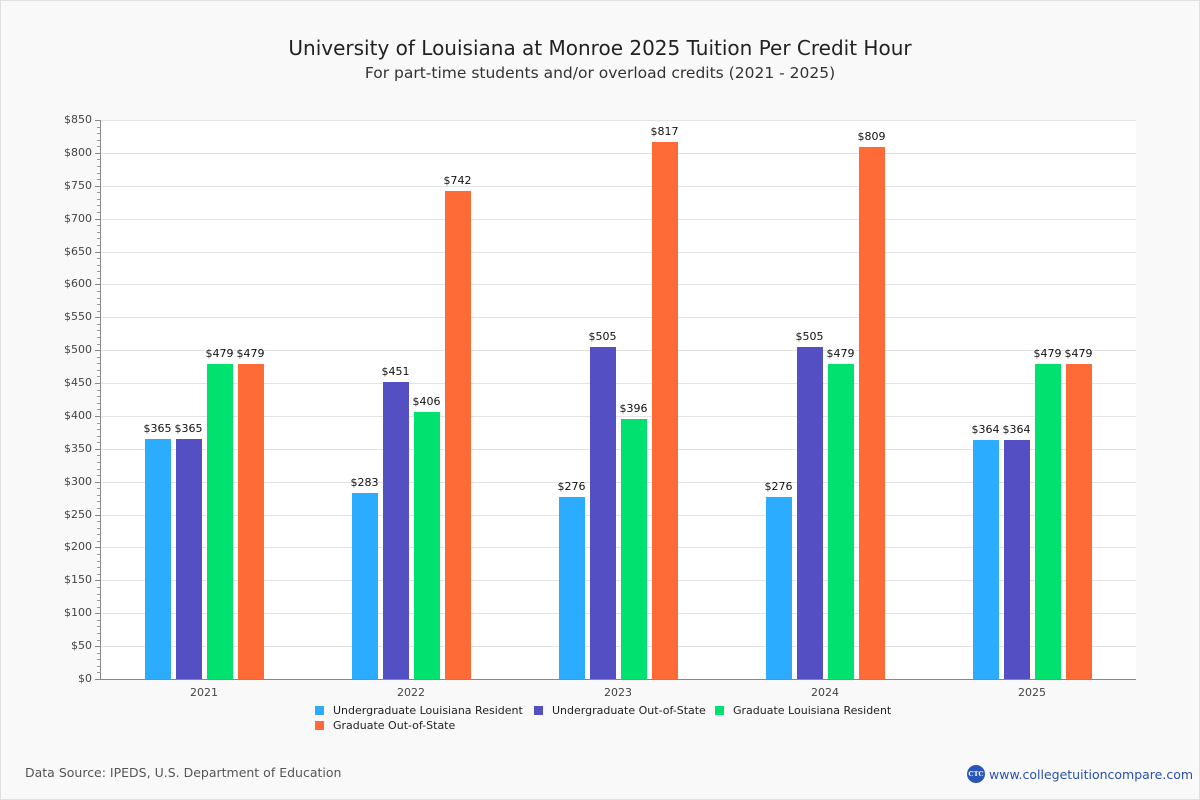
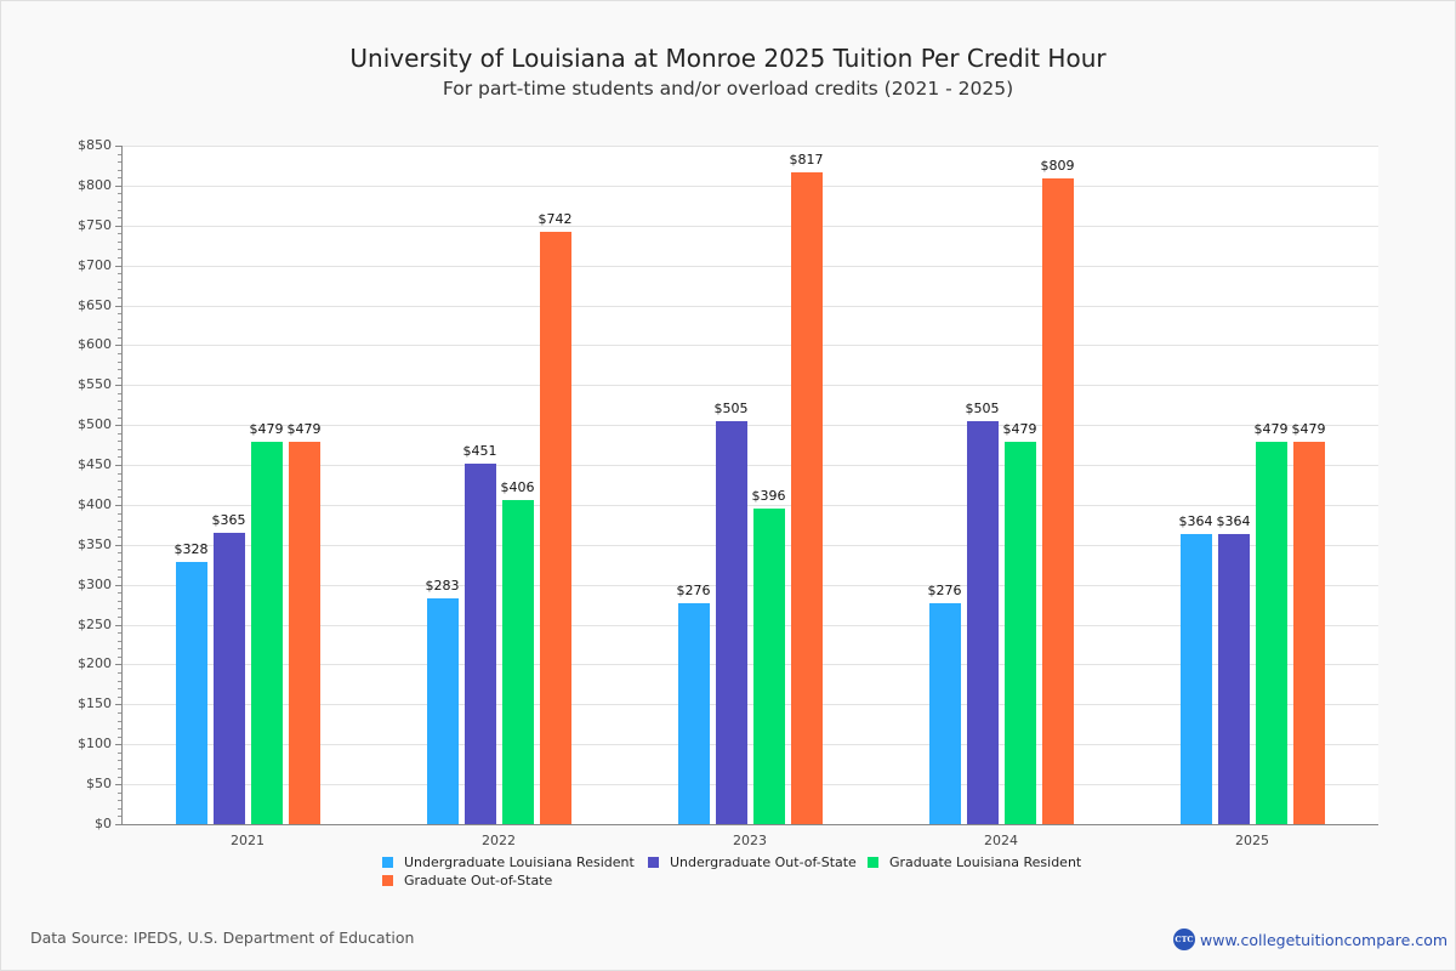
Undergraduate Louisiana Resident/2021: $365 -> $328
